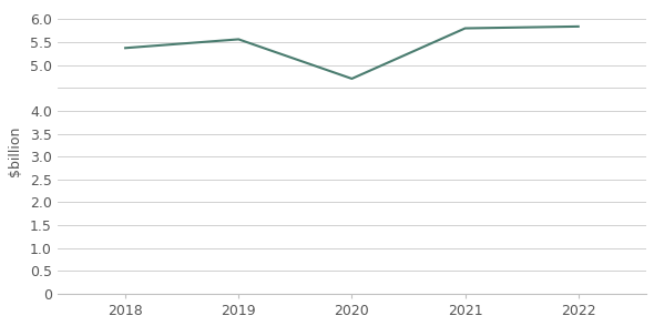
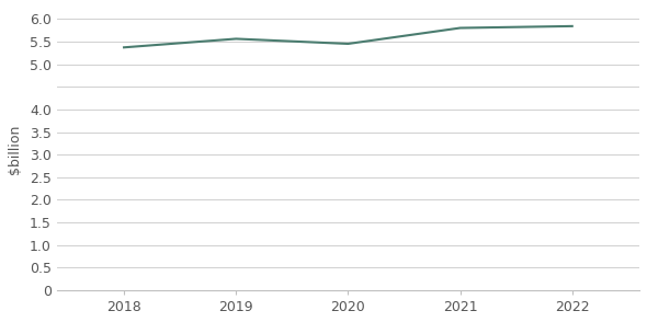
2020: 4.70 -> 5.45
